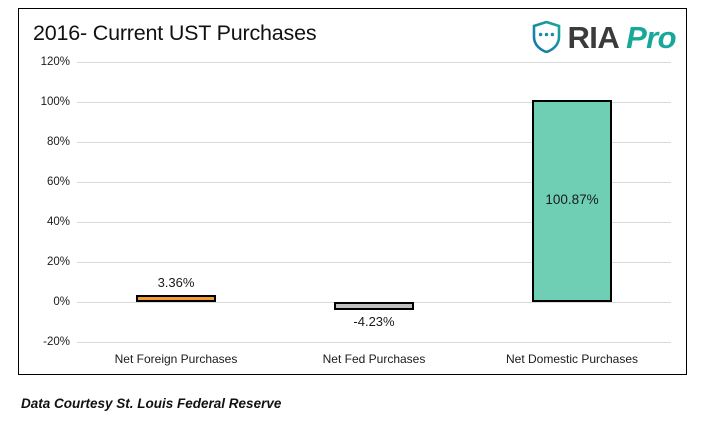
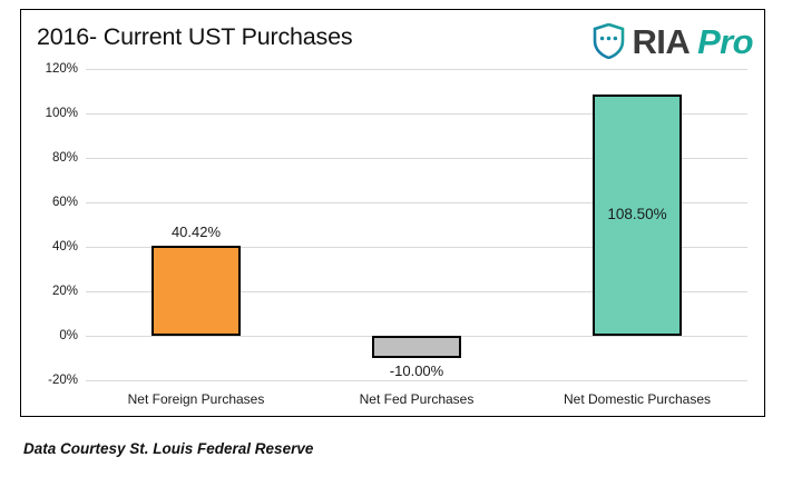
Net Foreign Purchases: 3.36% -> 40.42%
Net Fed Purchases: -4.23% -> -10.00%
Net Domestic Purchases: 100.87% -> 108.50%
